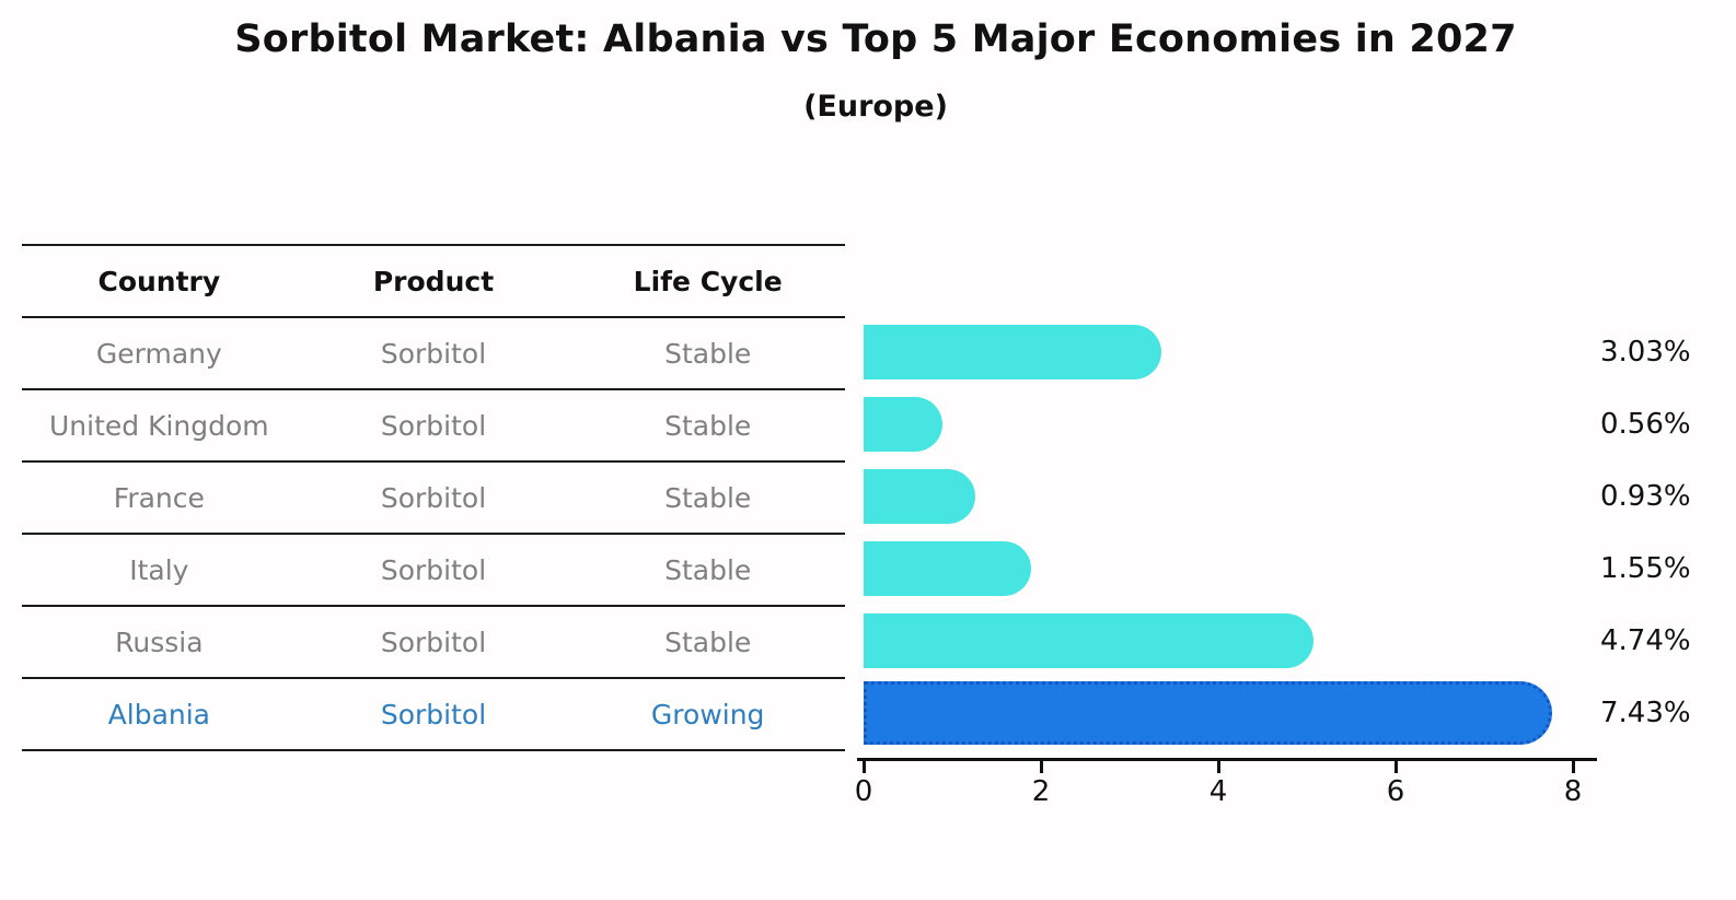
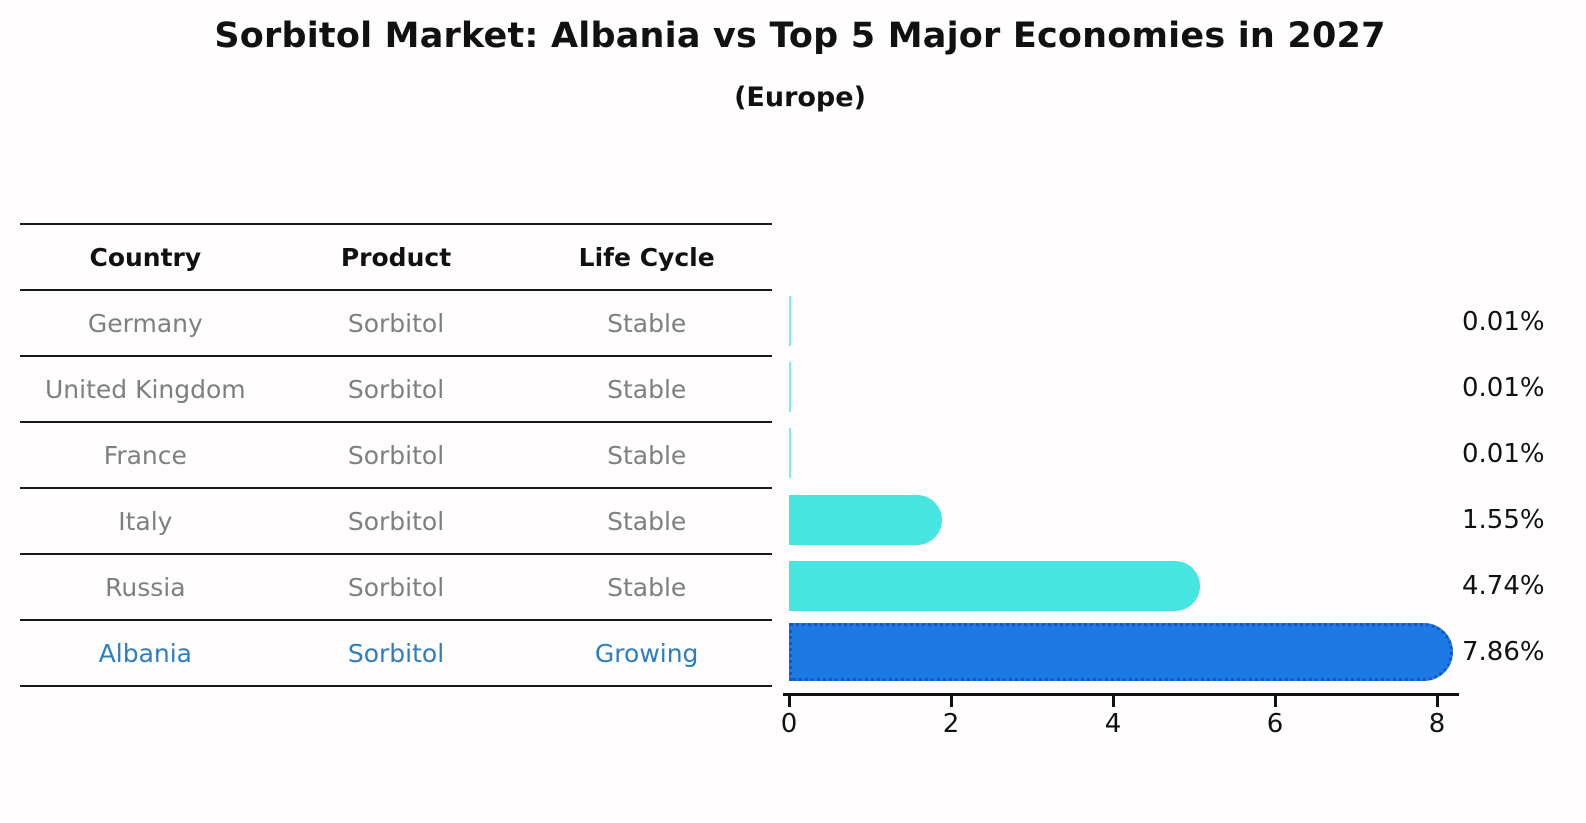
Germany: 3.03% -> 0.01%
United Kingdom: 0.56% -> 0.01%
France: 0.93% -> 0.01%
Albania: 7.43% -> 7.86%
